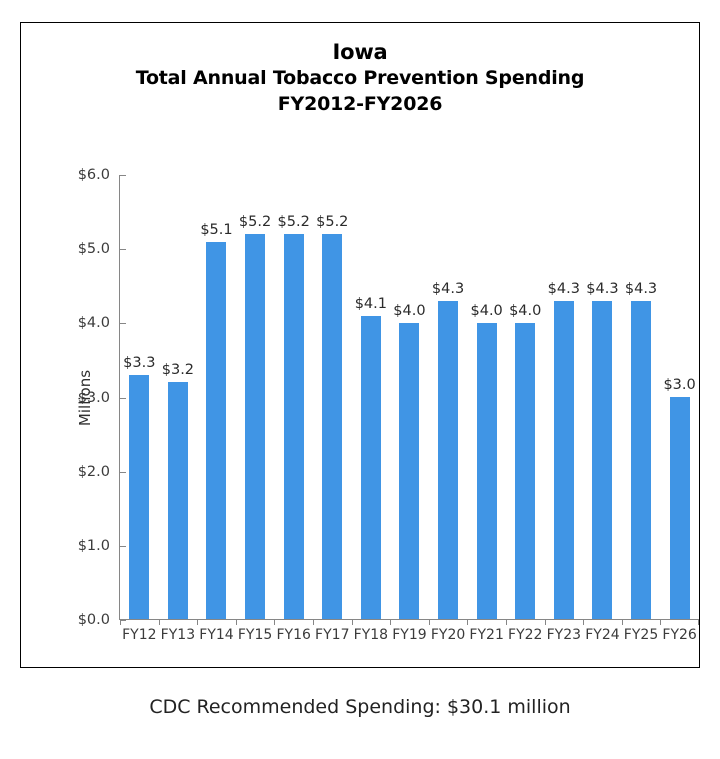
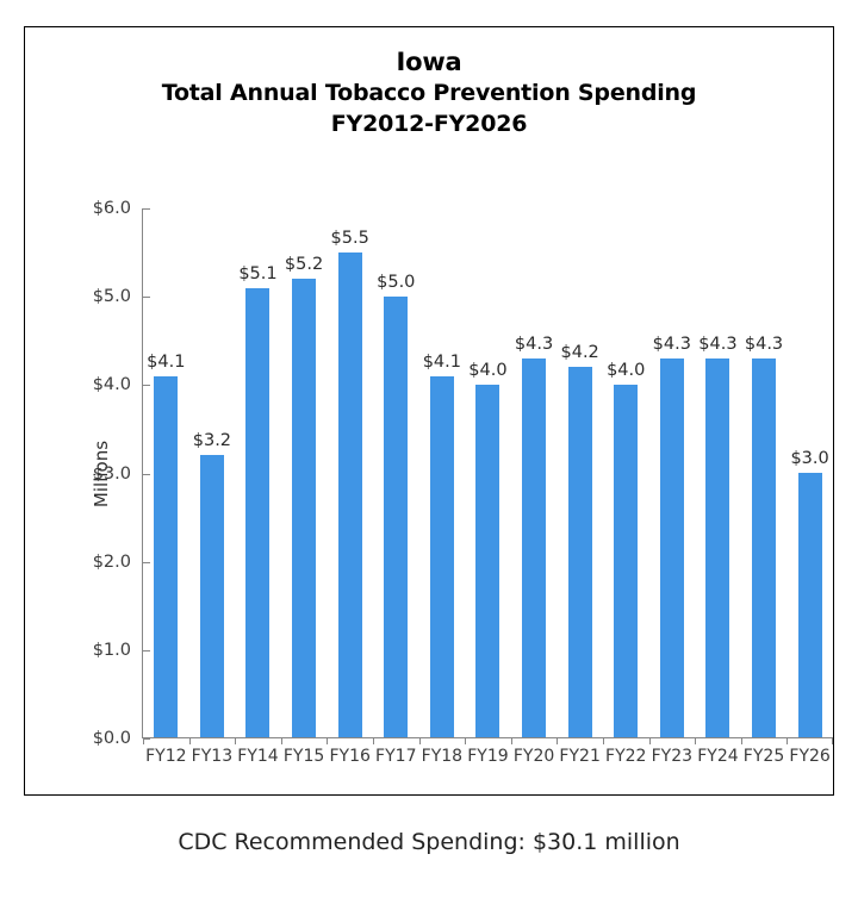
FY12: $3.3 -> $4.1
FY16: $5.2 -> $5.5
FY17: $5.2 -> $5.0
FY21: $4.0 -> $4.2
